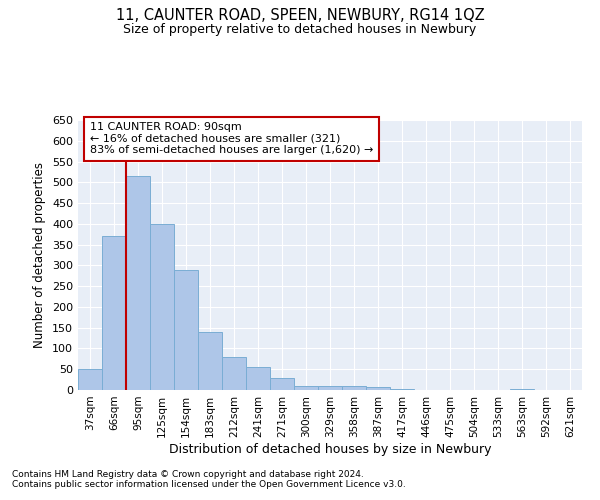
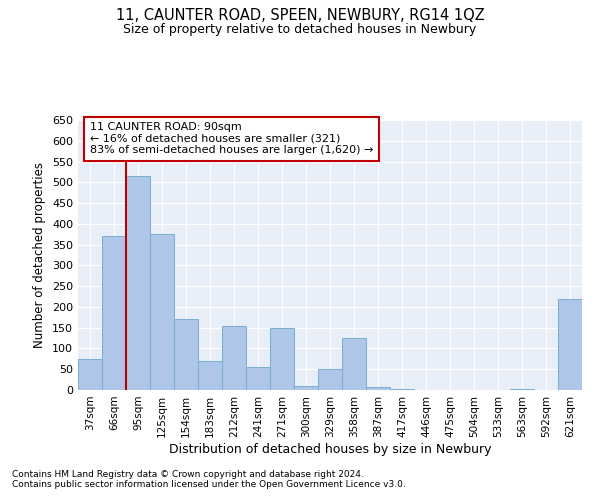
37sqm: 50 -> 75
125sqm: 400 -> 375
154sqm: 290 -> 170
183sqm: 140 -> 70
212sqm: 80 -> 155
271sqm: 28 -> 150
329sqm: 10 -> 50
358sqm: 10 -> 125
621sqm: 1 -> 220
